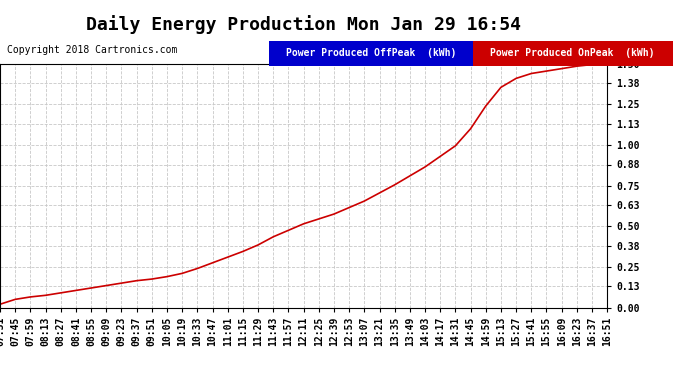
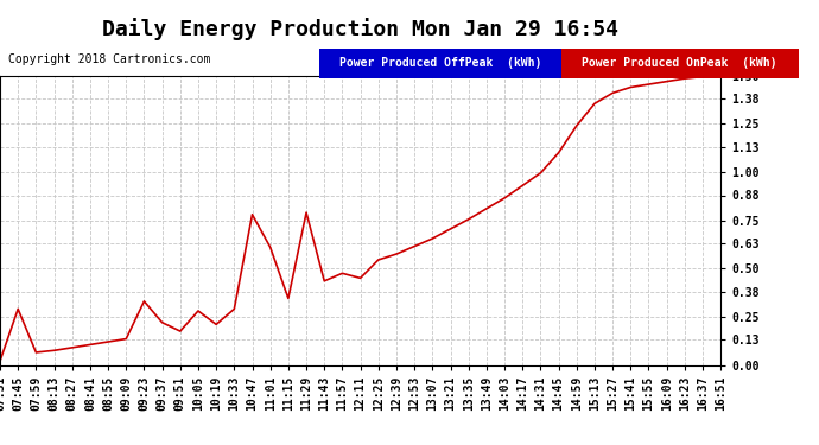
07:45: 0.05 -> 0.29
09:23: 0.15 -> 0.33
09:37: 0.17 -> 0.22
10:05: 0.19 -> 0.28
10:33: 0.24 -> 0.29
10:47: 0.28 -> 0.78
11:01: 0.31 -> 0.61
11:29: 0.39 -> 0.79
12:11: 0.52 -> 0.45
